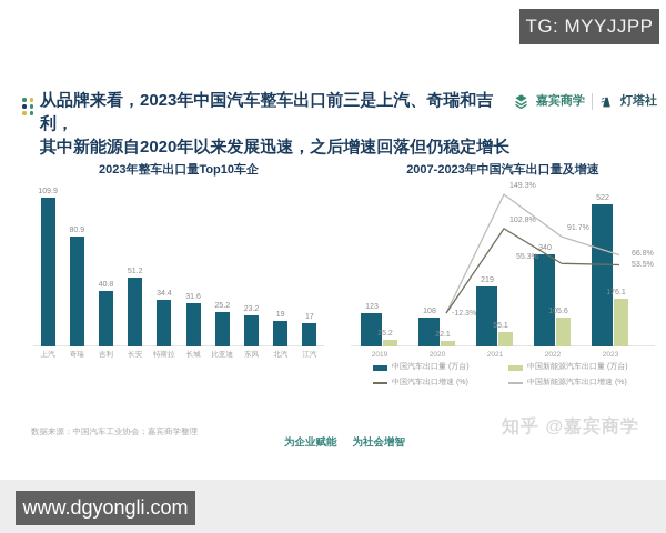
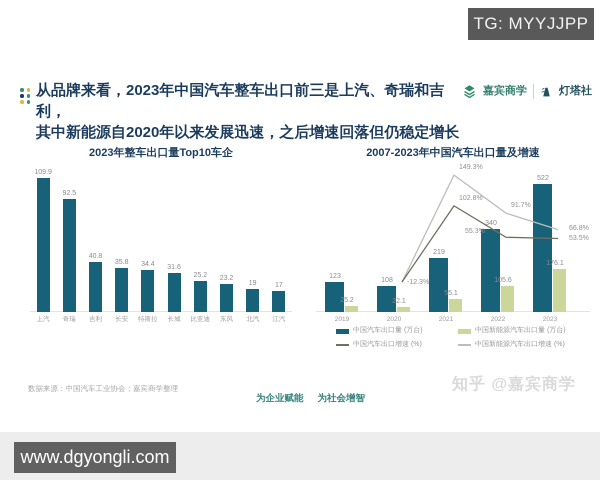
2023年整车出口量Top10车企/奇瑞: 80.9 -> 92.5
2023年整车出口量Top10车企/长安: 51.2 -> 35.8
